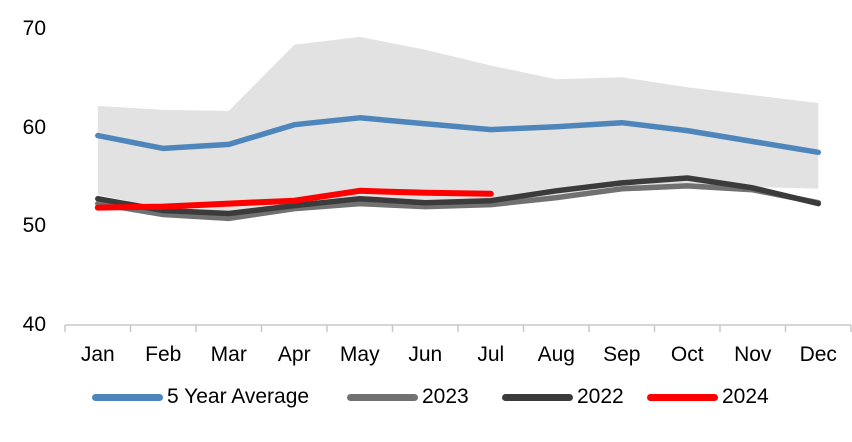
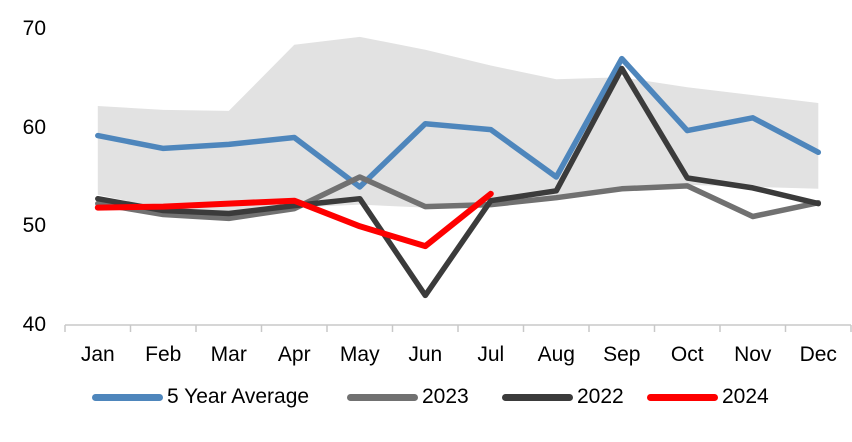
5 Year Average/Apr: 60 -> 59
5 Year Average/May: 61 -> 54
2023/May: 52 -> 55
2024/May: 54 -> 50
2022/Jun: 52 -> 43
2024/Jun: 53 -> 48
5 Year Average/Aug: 60 -> 55
5 Year Average/Sep: 60 -> 67
2022/Sep: 54 -> 66
5 Year Average/Nov: 59 -> 61
2023/Nov: 54 -> 51
